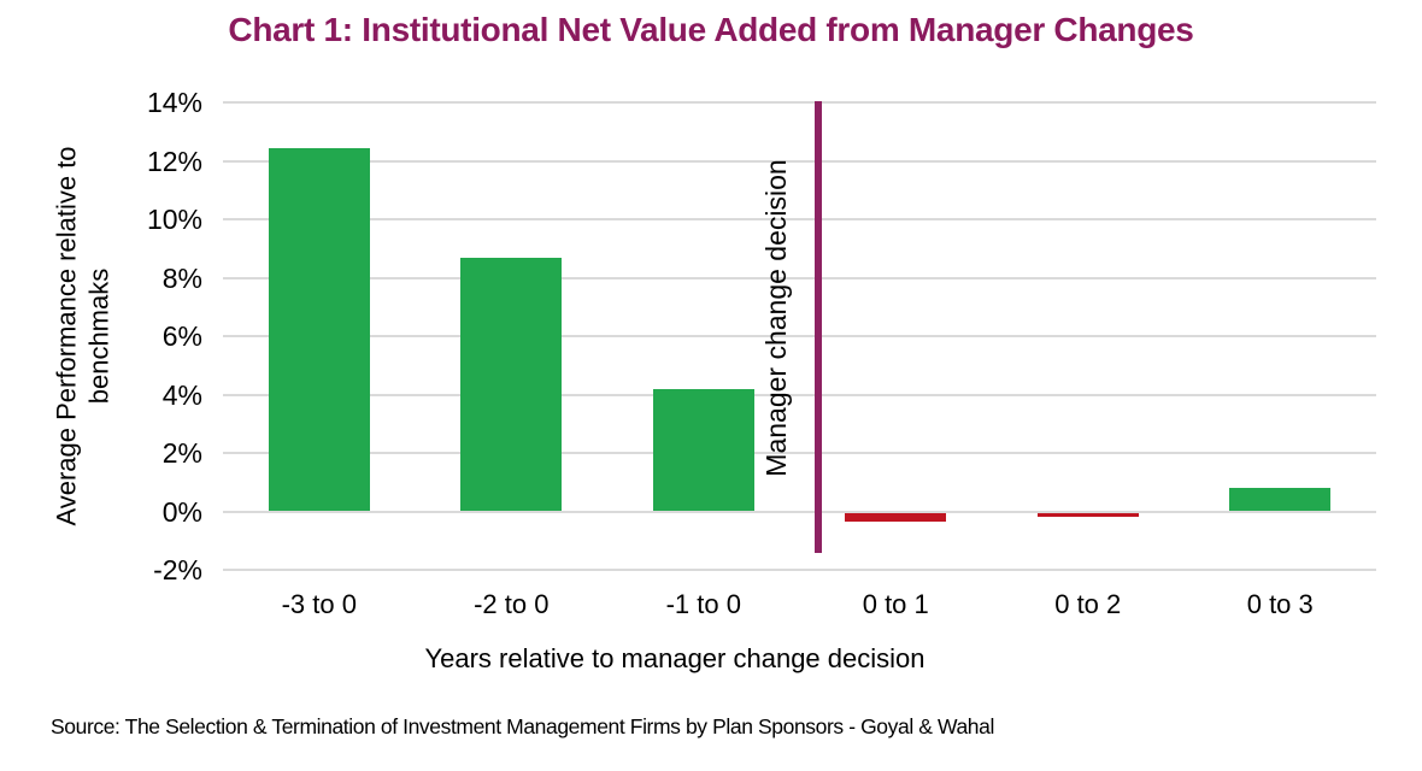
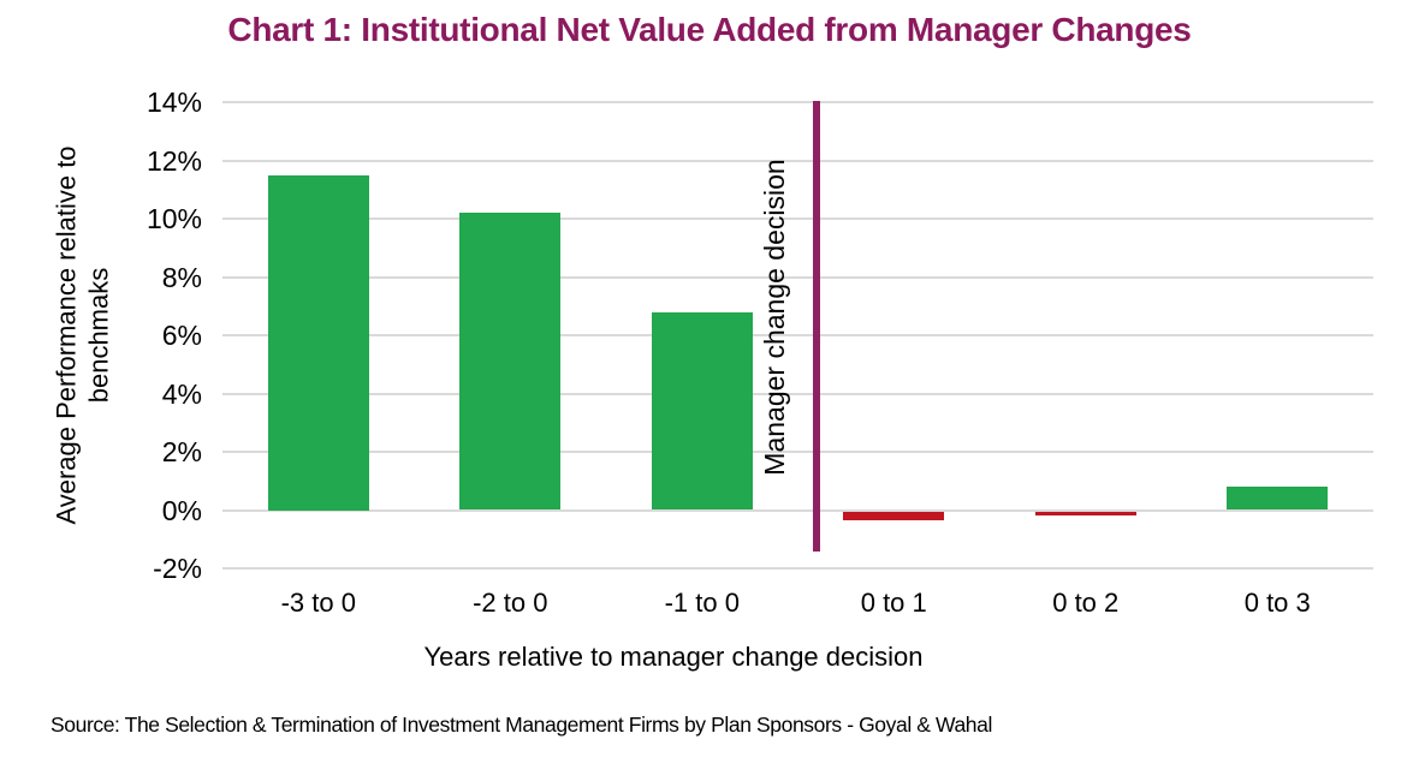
-3 to 0: 12.4% -> 11.5%
-2 to 0: 8.7% -> 10.2%
-1 to 0: 4.2% -> 6.8%
